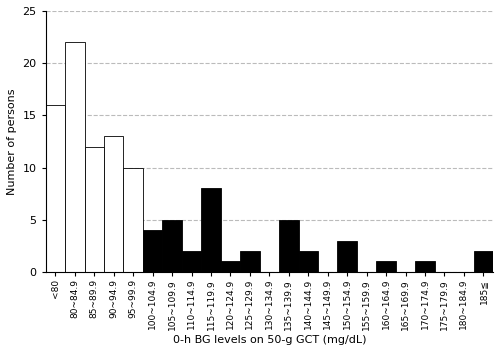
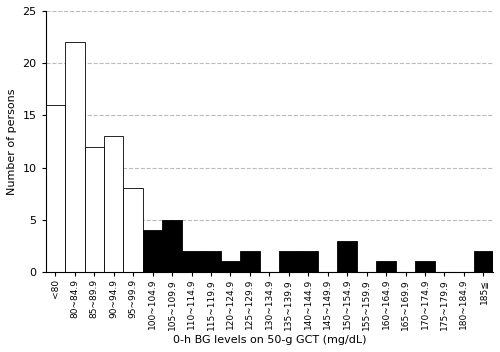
95~99.9: 10 -> 8
115~119.9: 8 -> 2
135~139.9: 5 -> 2
